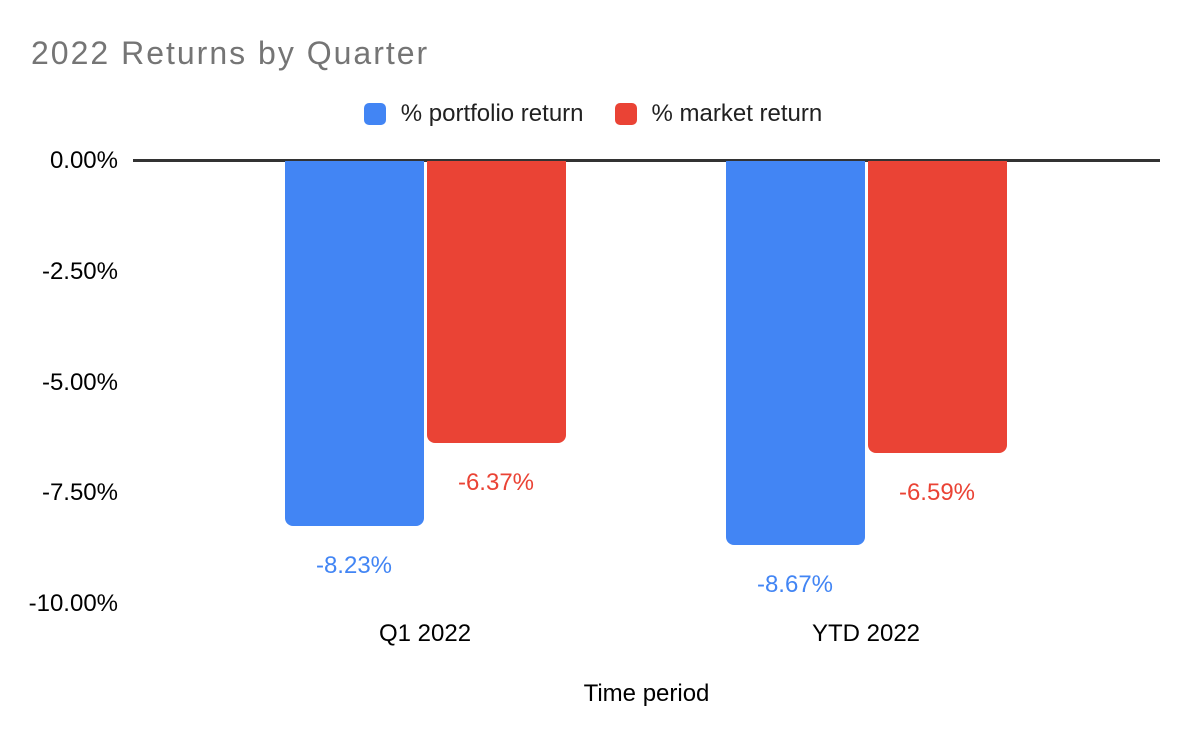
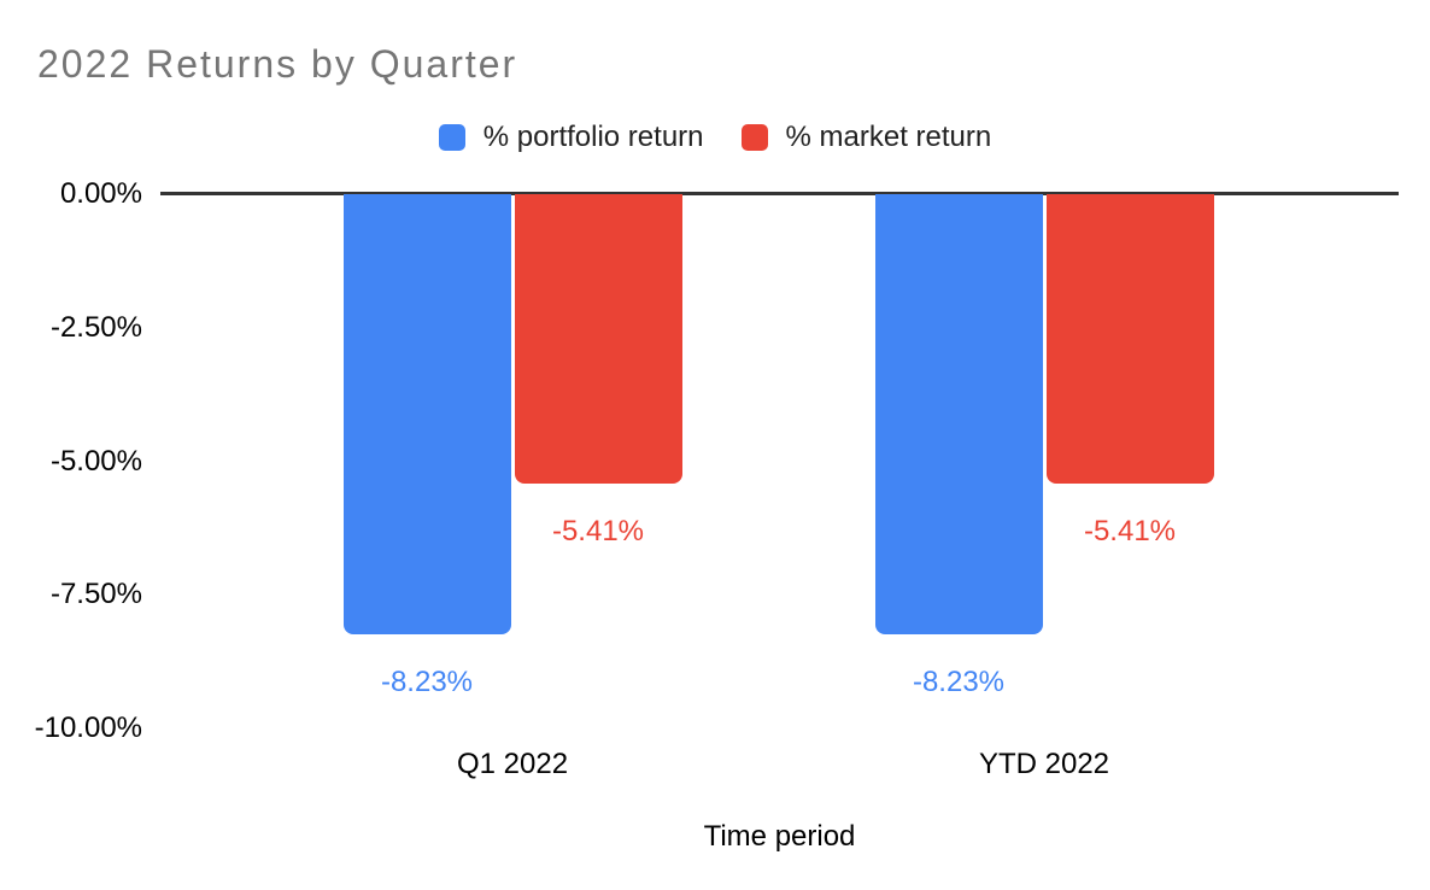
% market return/Q1 2022: -6.37% -> -5.41%
% portfolio return/YTD 2022: -8.67% -> -8.23%
% market return/YTD 2022: -6.59% -> -5.41%
